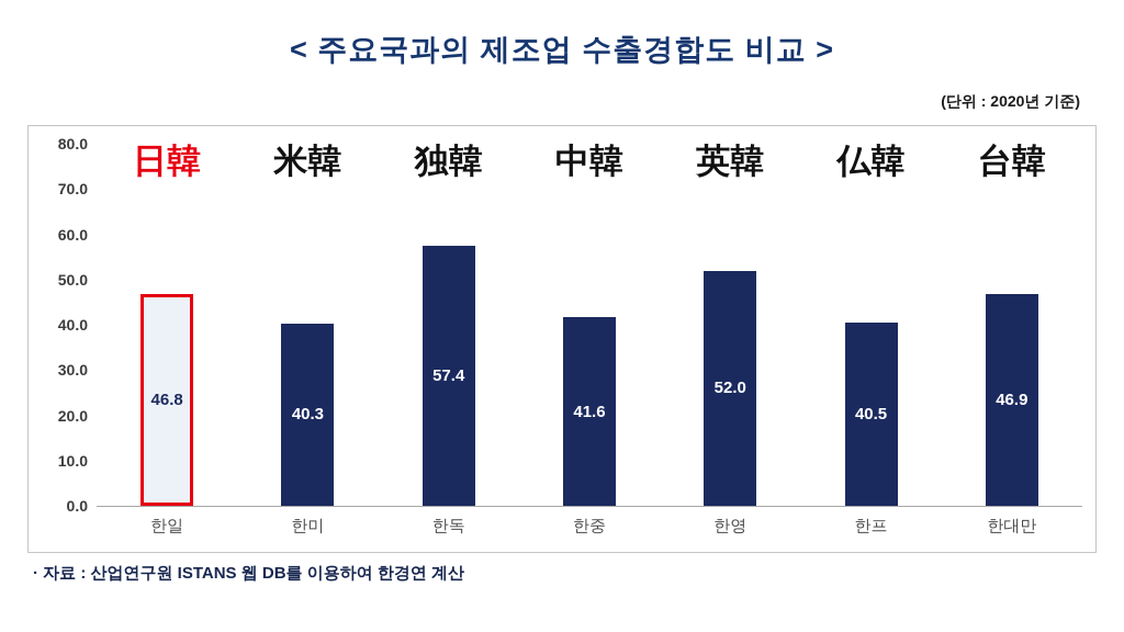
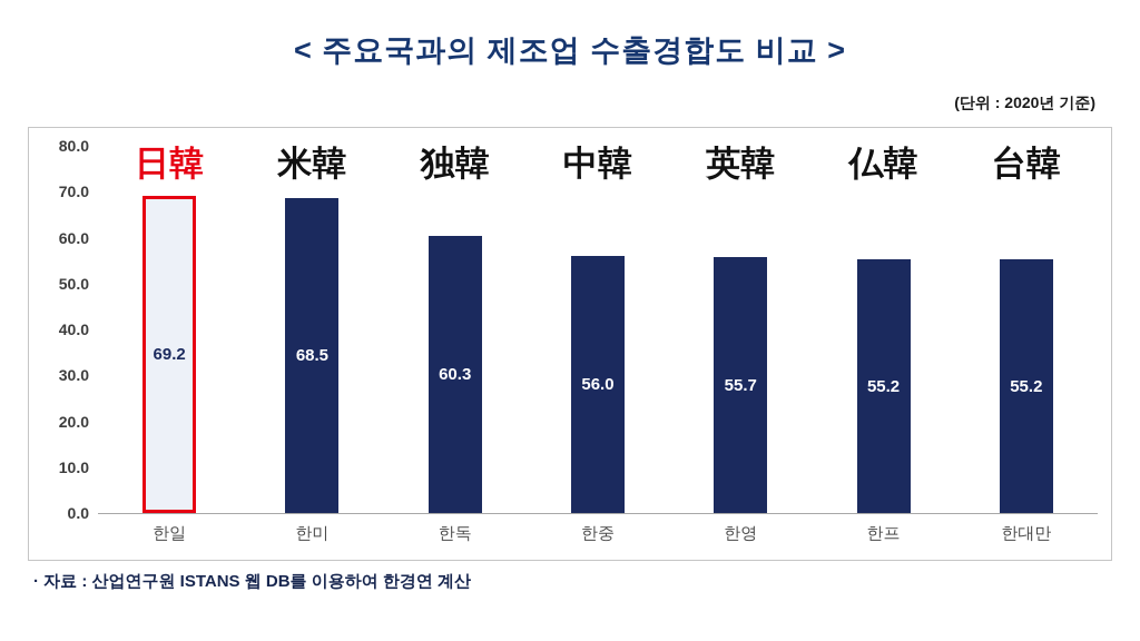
한일: 46.8 -> 69.2
한미: 40.3 -> 68.5
한독: 57.4 -> 60.3
한중: 41.6 -> 56.0
한영: 52.0 -> 55.7
한프: 40.5 -> 55.2
한대만: 46.9 -> 55.2
